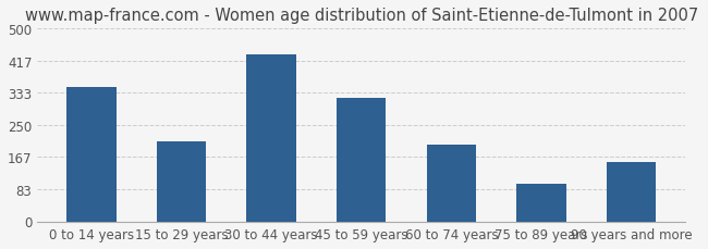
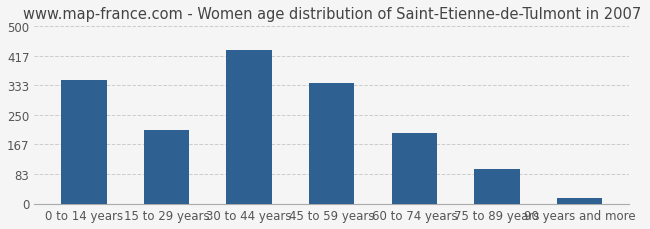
45 to 59 years: 320 -> 340
90 years and more: 155 -> 15
